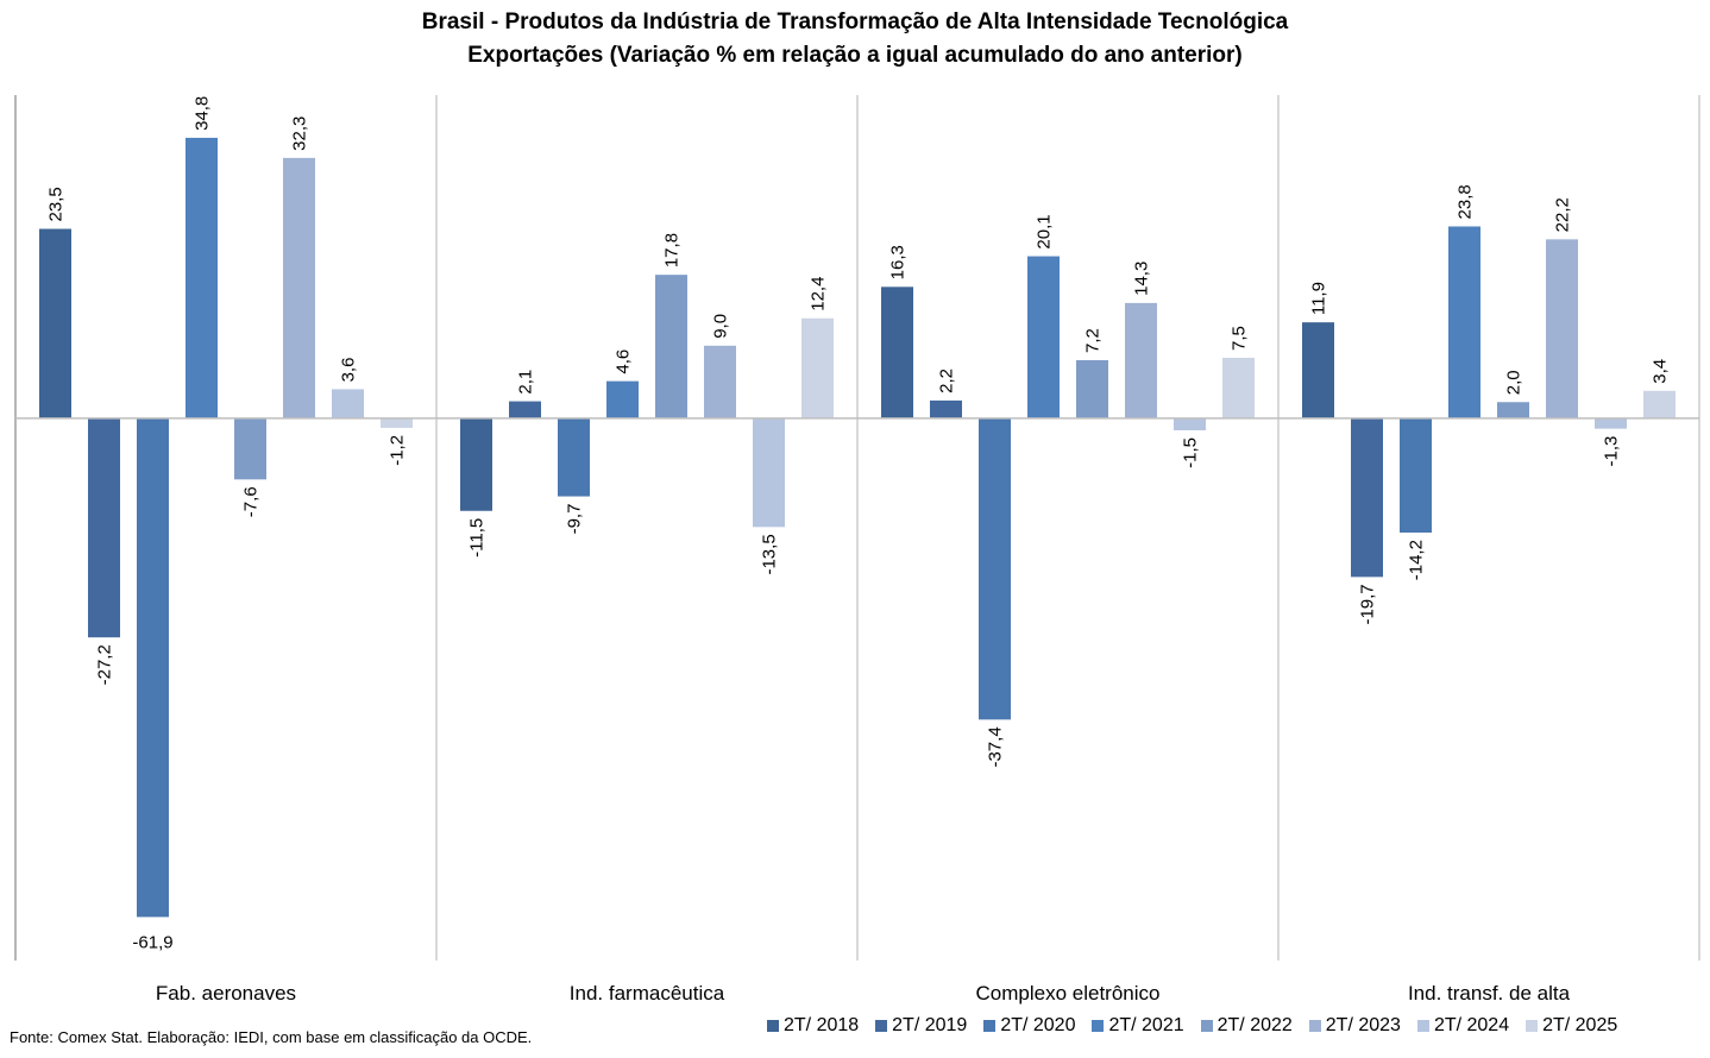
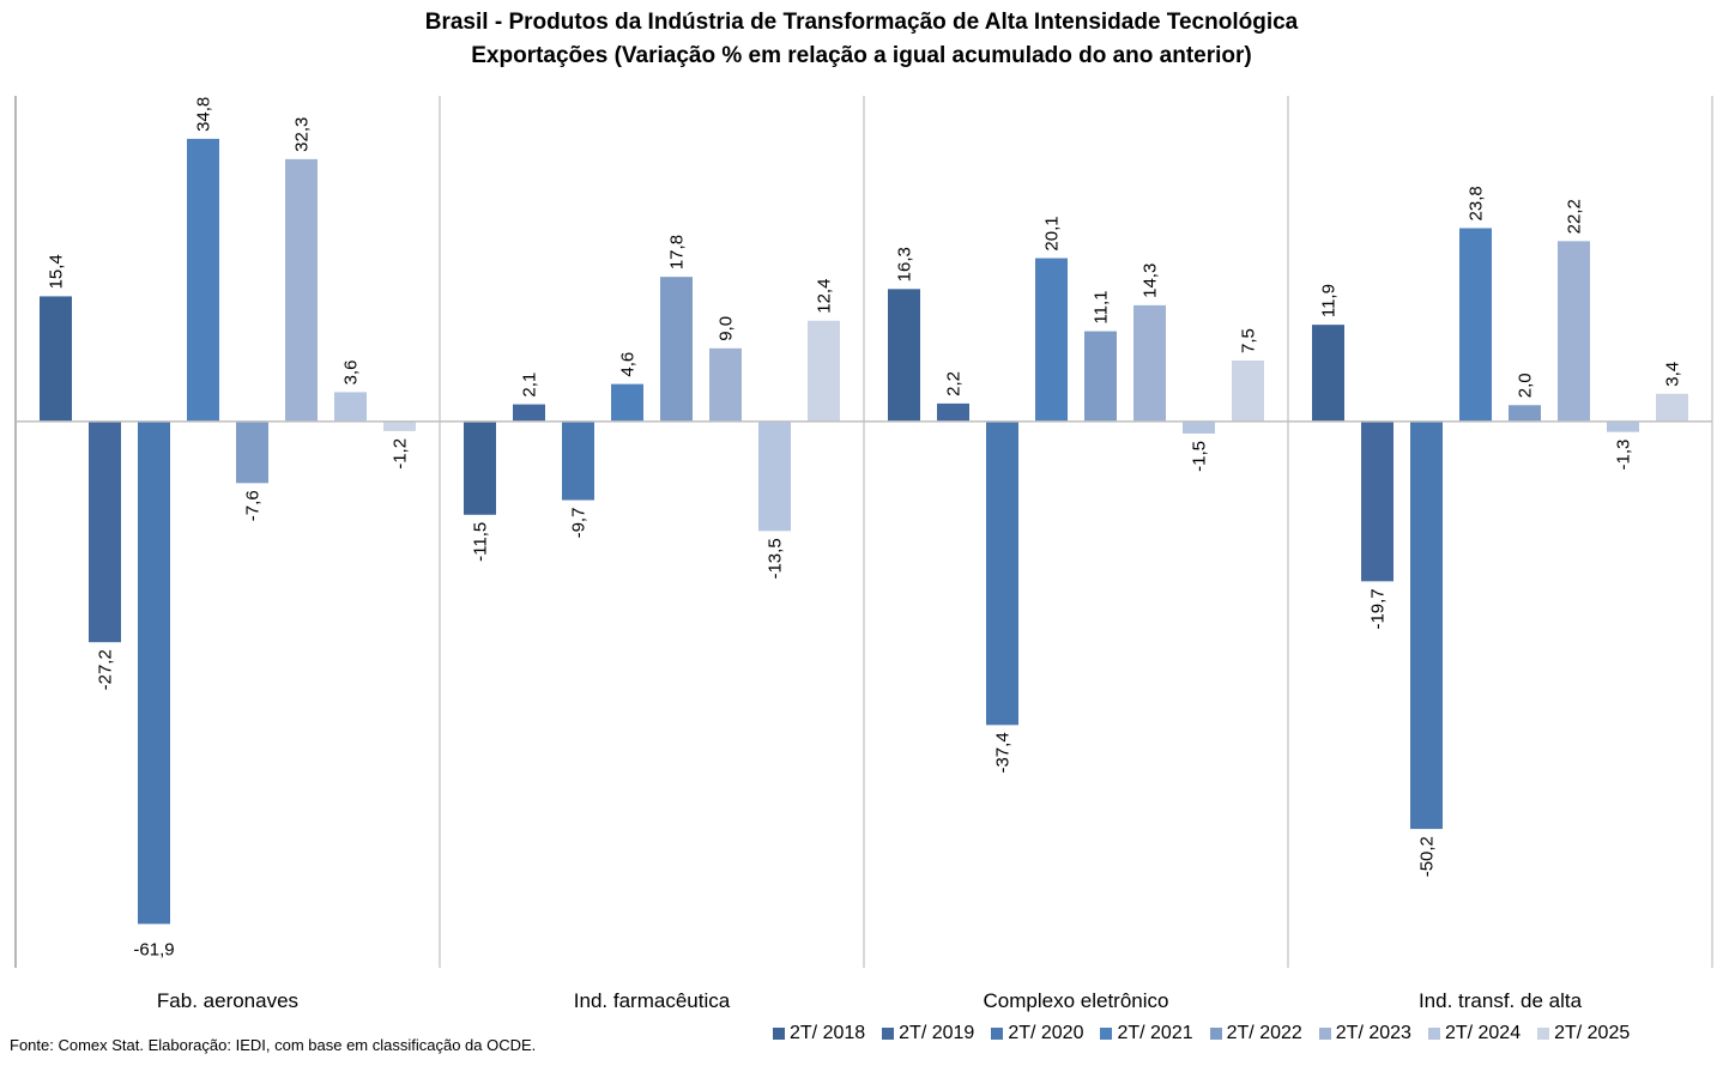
2T/ 2018/Fab. aeronaves: 23,5 -> 15,4
2T/ 2022/Complexo eletrônico: 7,2 -> 11,1
2T/ 2020/Ind. transf. de alta: -14,2 -> -50,2
